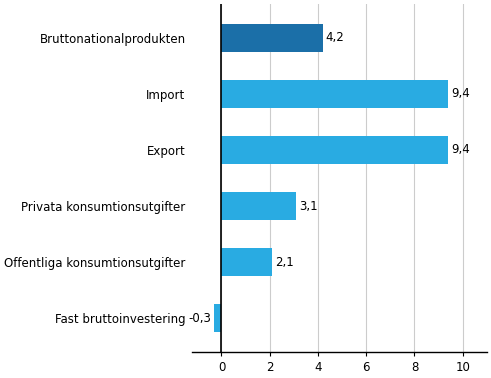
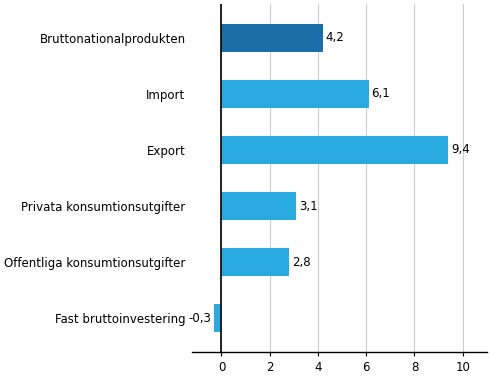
Import: 9,4 -> 6,1
Offentliga konsumtionsutgifter: 2,1 -> 2,8
